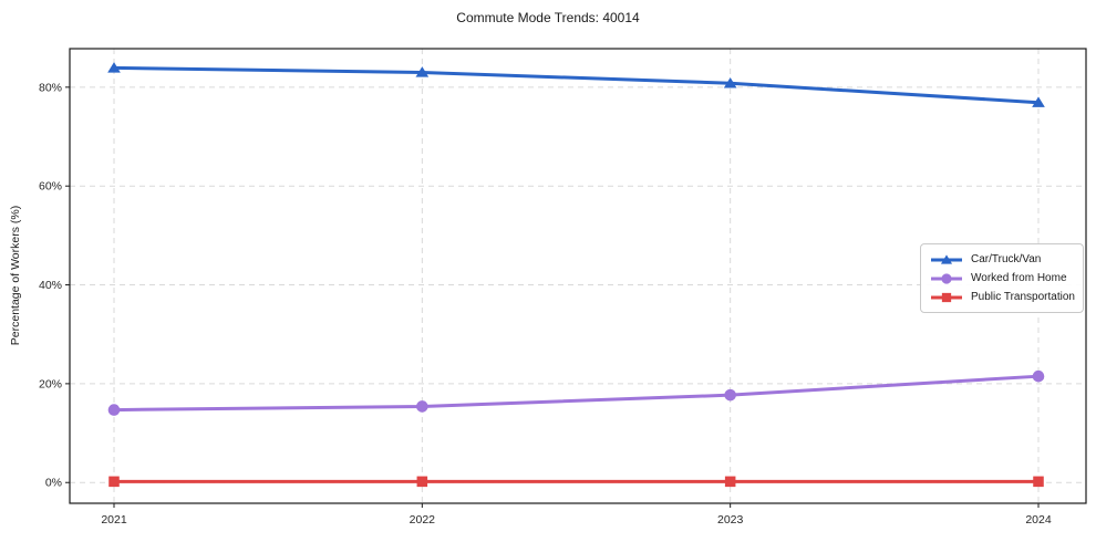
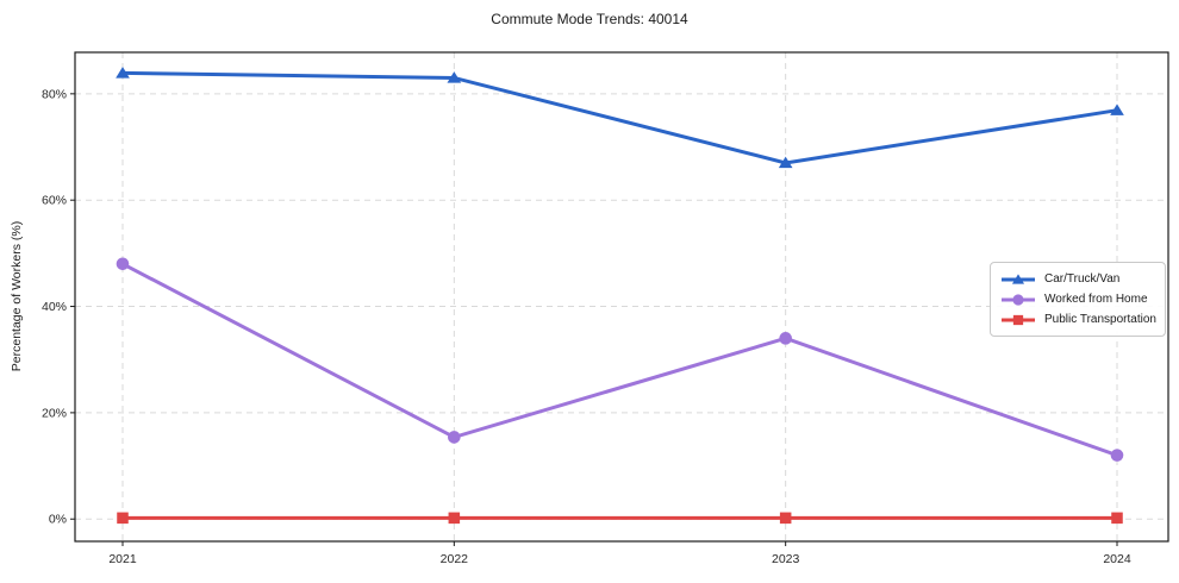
Worked from Home/2021: 15% -> 48%
Car/Truck/Van/2023: 81% -> 67%
Worked from Home/2023: 18% -> 34%
Worked from Home/2024: 22% -> 12%
